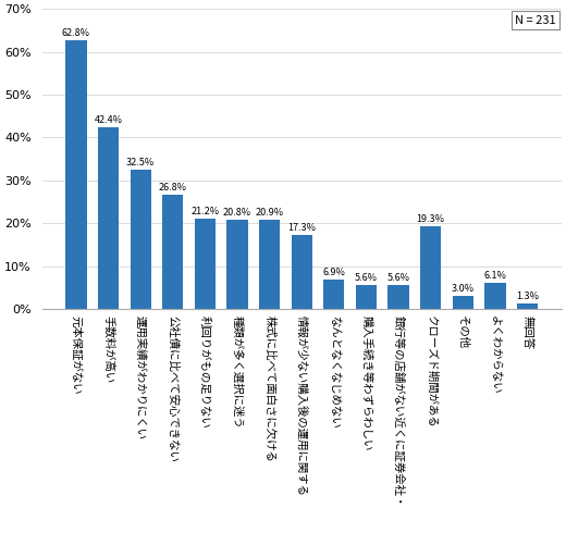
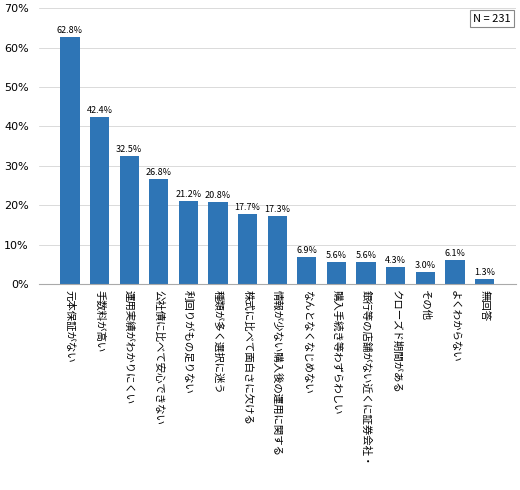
株式に比べて面白さに欠ける: 20.9% -> 17.7%
クローズド期間がある: 19.3% -> 4.3%
